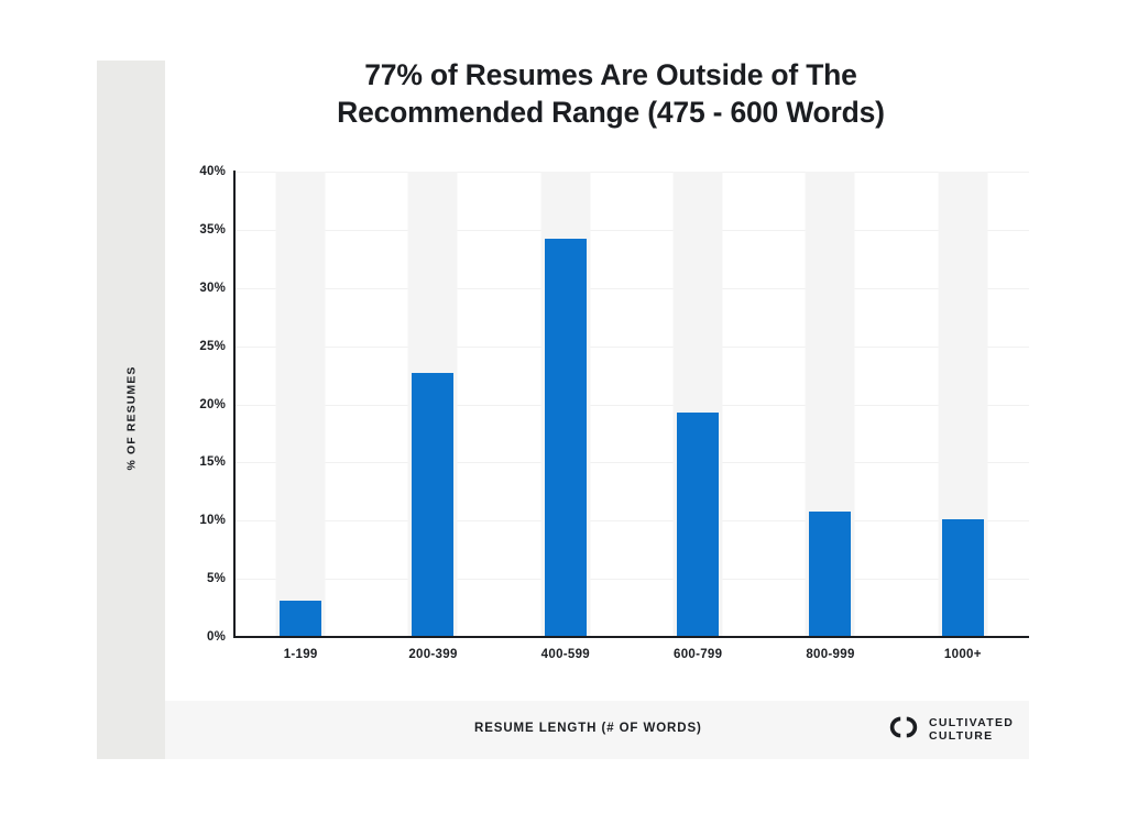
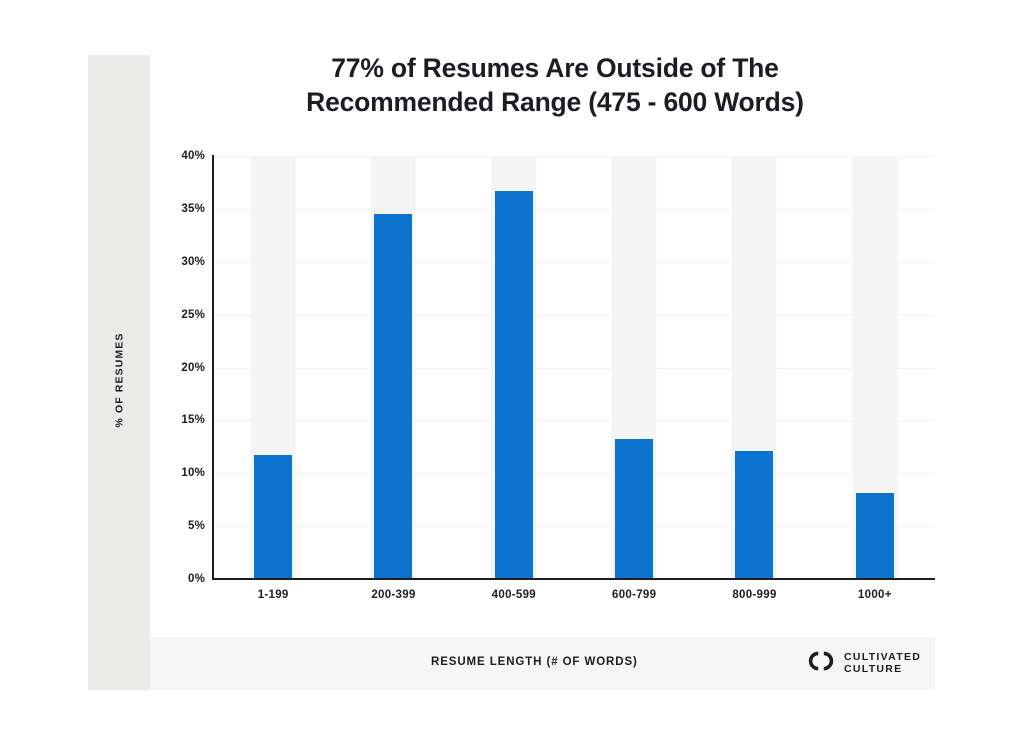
1-199: 3.1% -> 11.7%
200-399: 22.7% -> 34.5%
400-599: 34.2% -> 36.7%
600-799: 19.3% -> 13.2%
800-999: 10.8% -> 12.1%
1000+: 10.1% -> 8.1%
